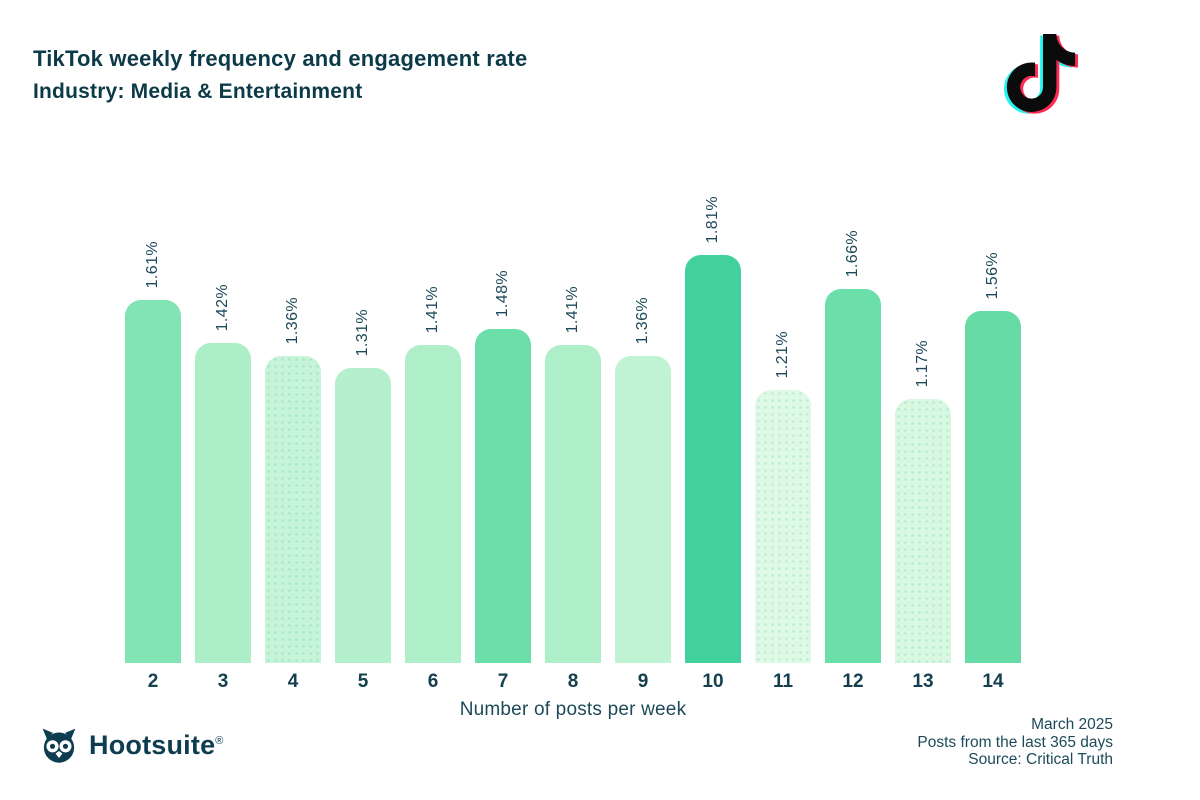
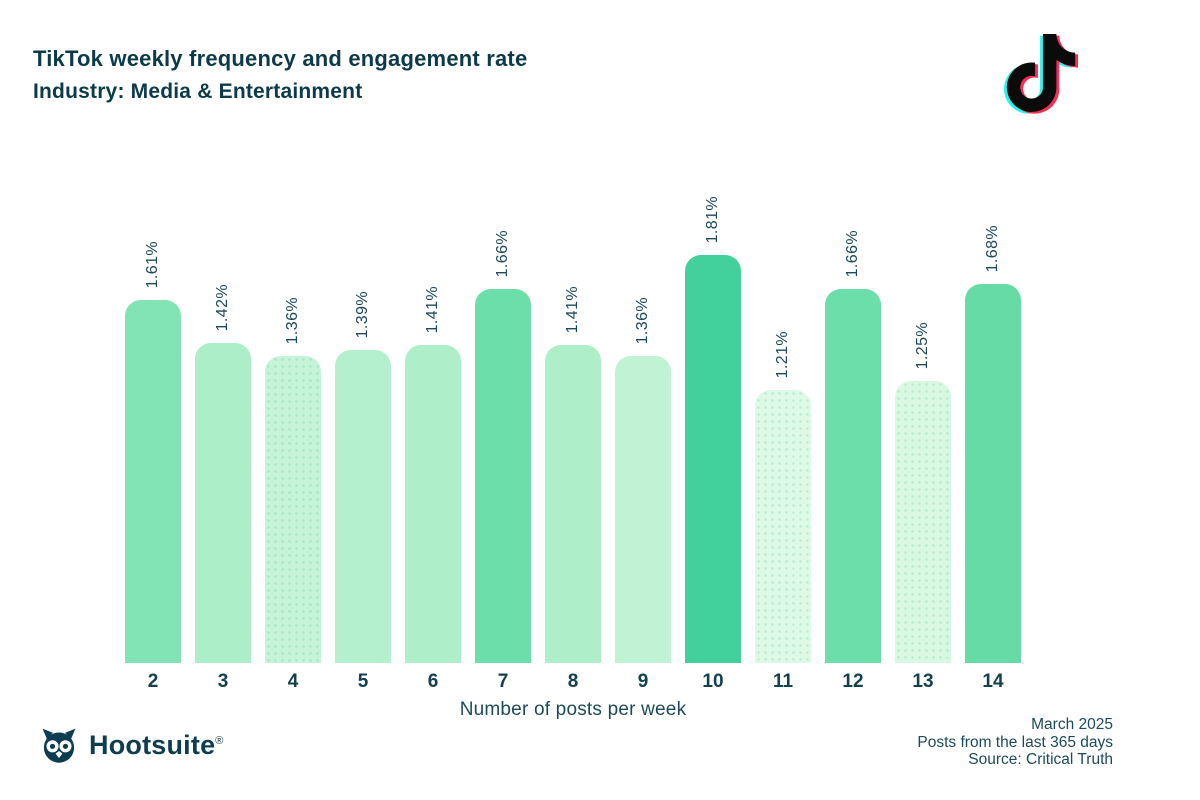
5: 1.31% -> 1.39%
7: 1.48% -> 1.66%
13: 1.17% -> 1.25%
14: 1.56% -> 1.68%
